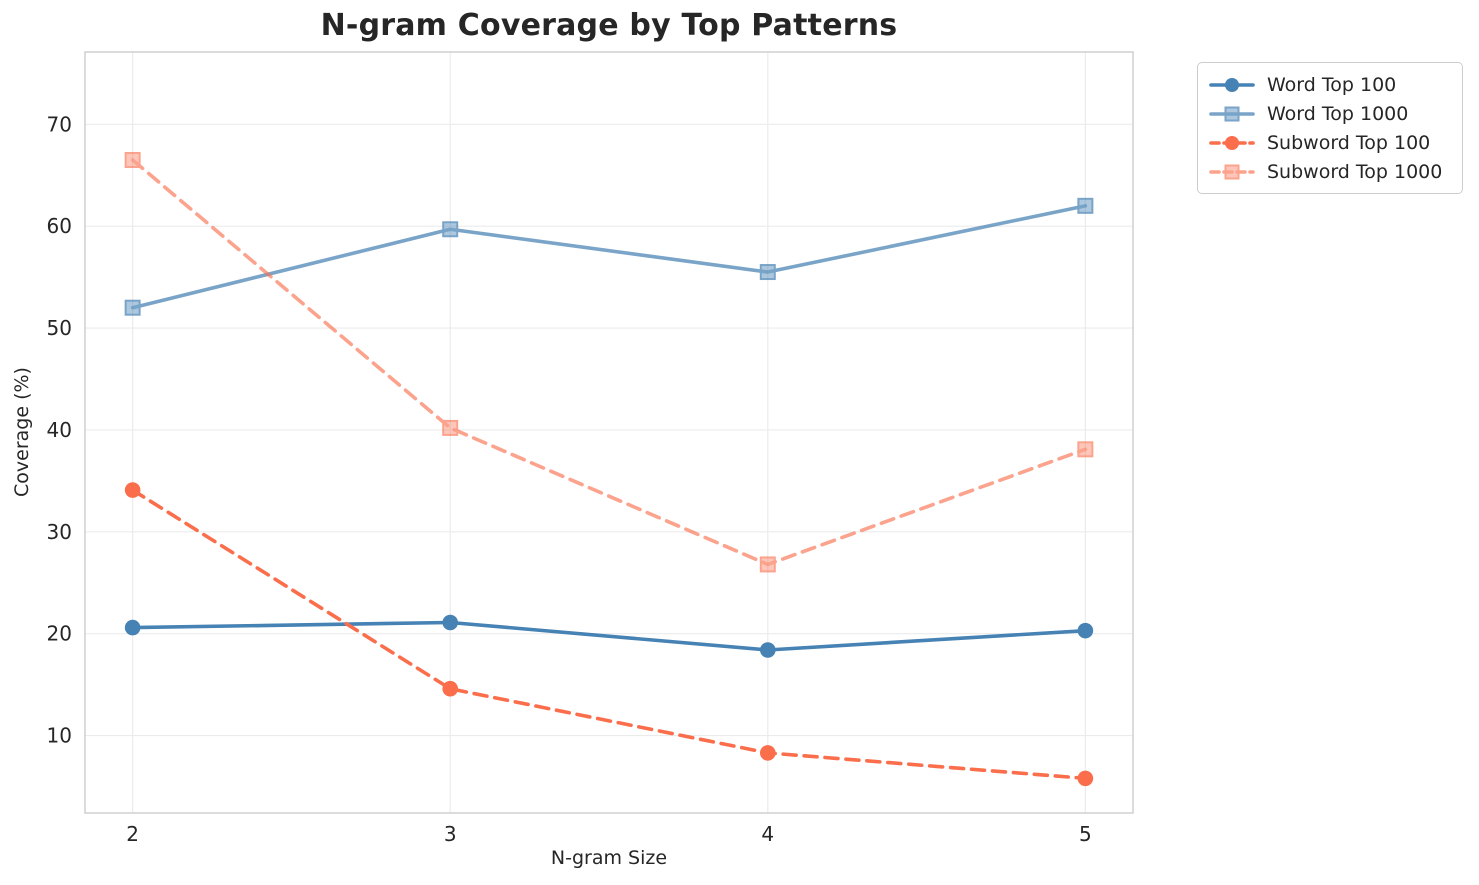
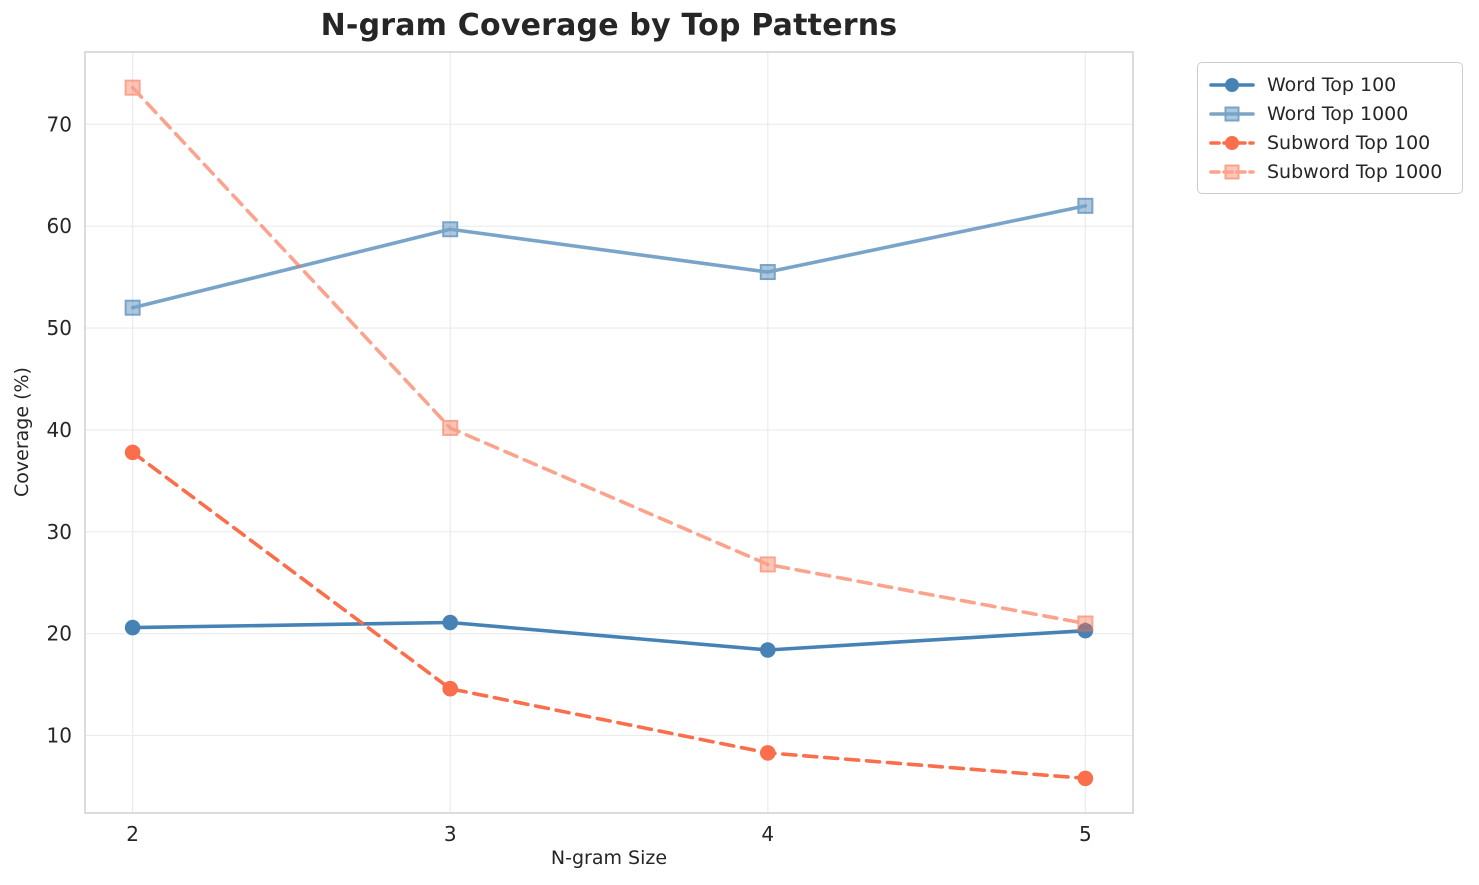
Subword Top 100/2: 34.1 -> 37.8
Subword Top 1000/2: 66.5 -> 73.6
Subword Top 1000/5: 38.1 -> 21.0
